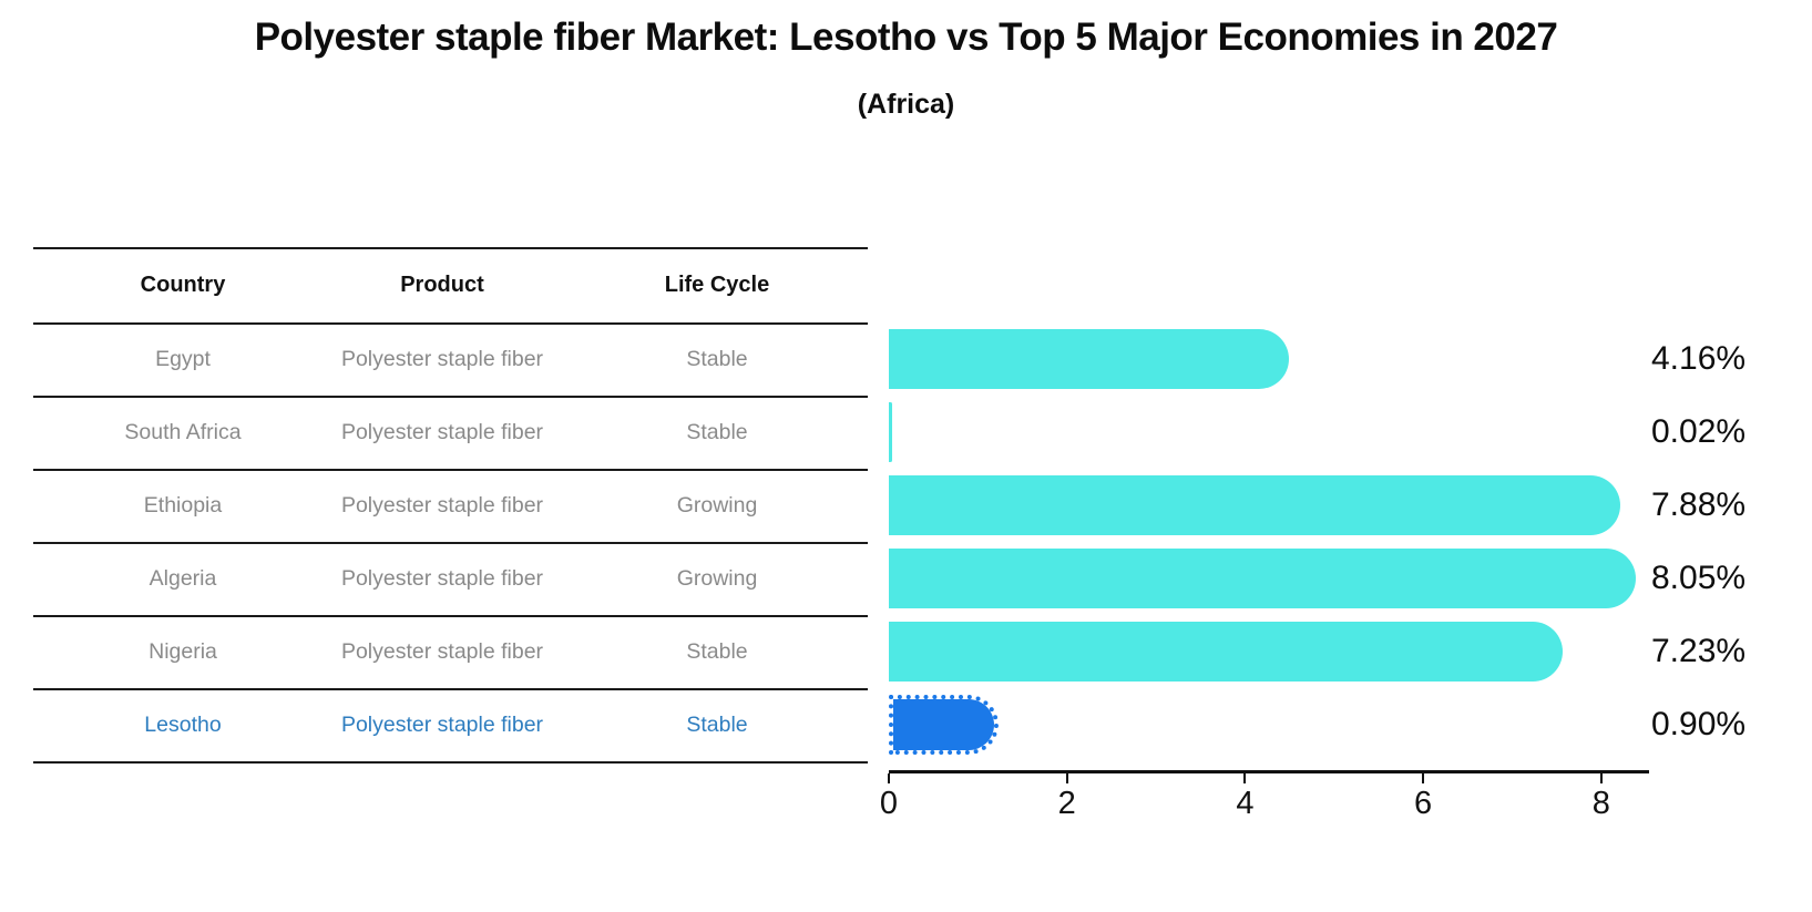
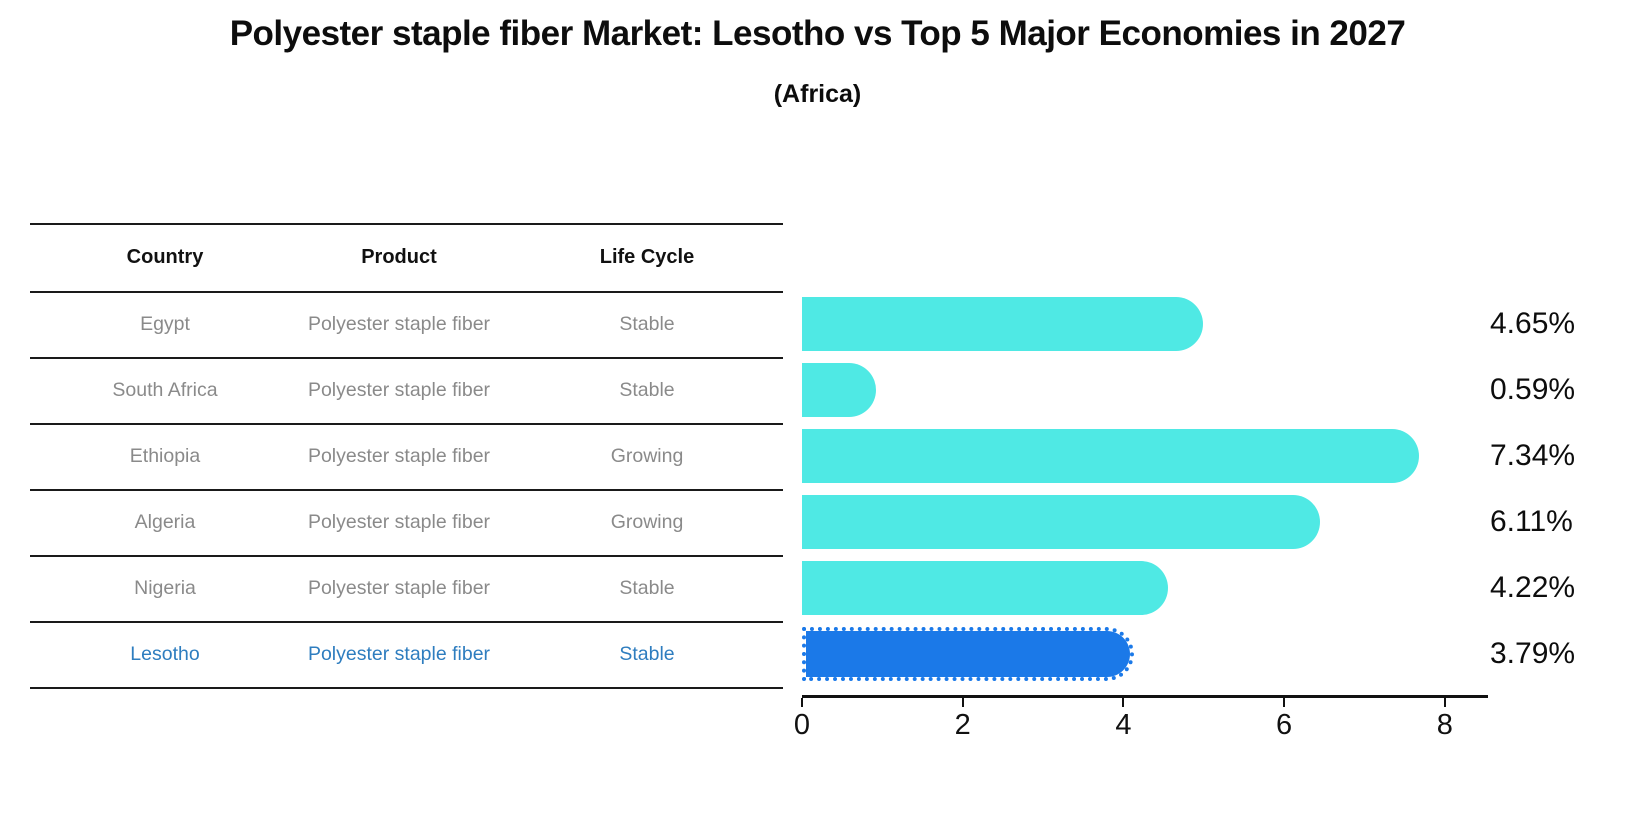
Egypt: 4.16% -> 4.65%
South Africa: 0.02% -> 0.59%
Ethiopia: 7.88% -> 7.34%
Algeria: 8.05% -> 6.11%
Nigeria: 7.23% -> 4.22%
Lesotho: 0.90% -> 3.79%
